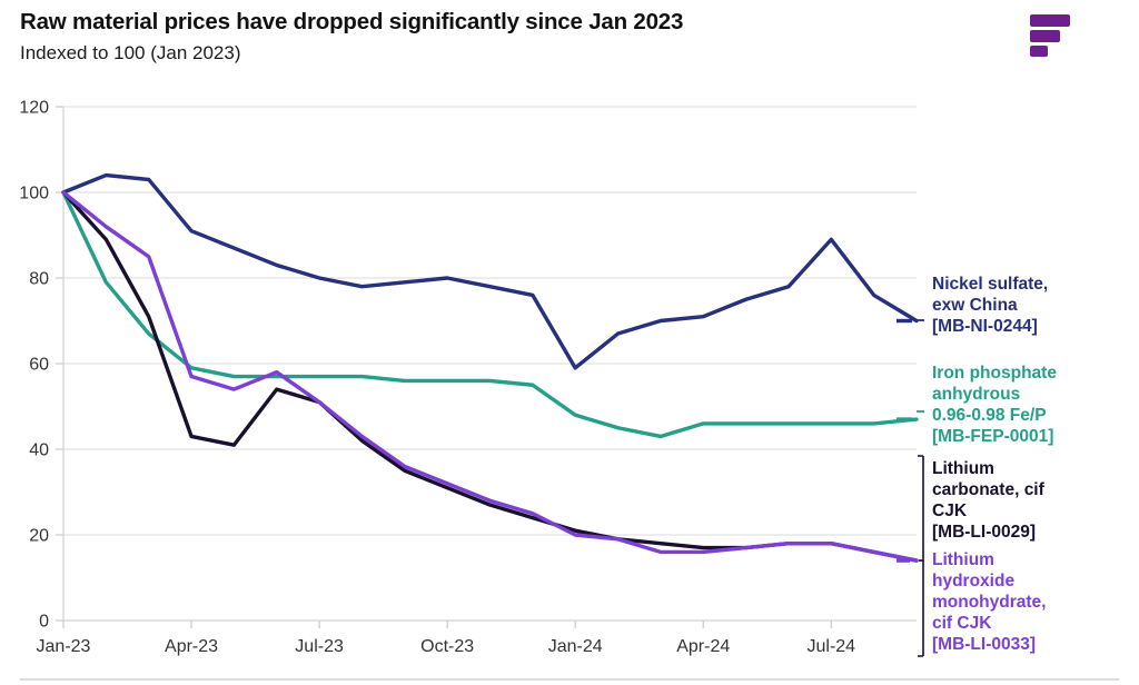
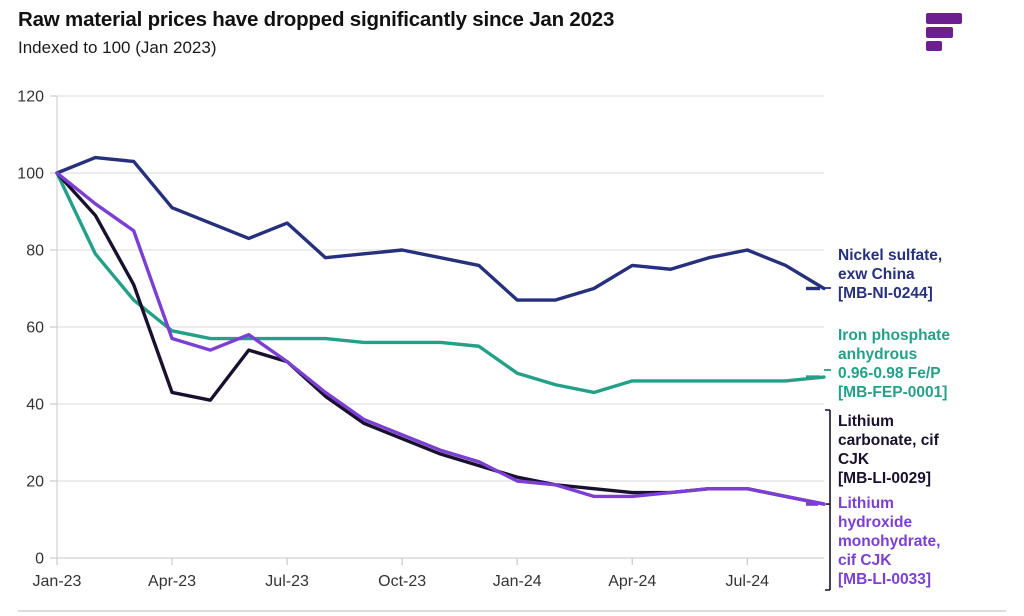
Nickel sulfate, exw China [MB-NI-0244]/Jul-23: 80 -> 87
Nickel sulfate, exw China [MB-NI-0244]/Jan-24: 59 -> 67
Nickel sulfate, exw China [MB-NI-0244]/Apr-24: 71 -> 76
Nickel sulfate, exw China [MB-NI-0244]/Jul-24: 89 -> 80
